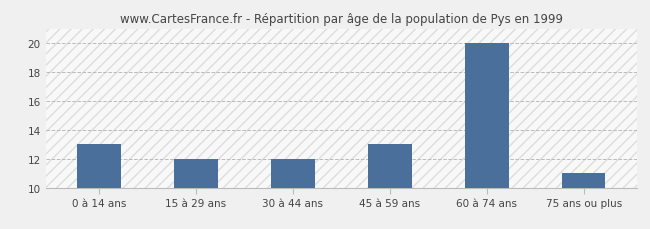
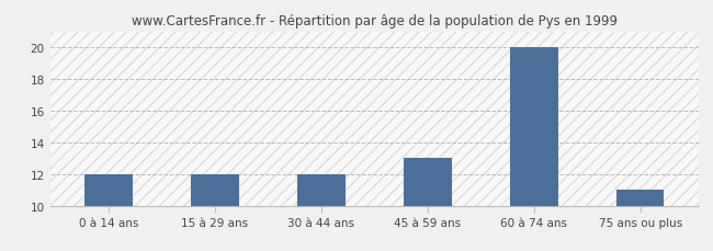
0 à 14 ans: 13 -> 12
